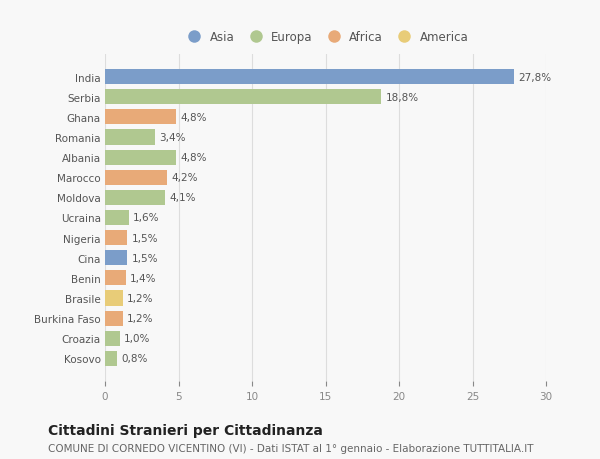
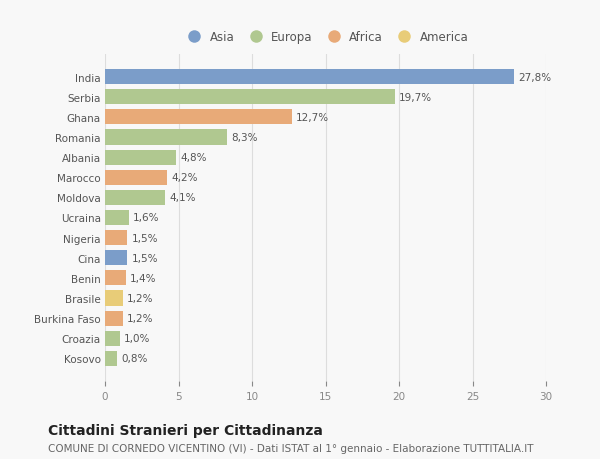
Serbia: 18,8% -> 19,7%
Ghana: 4,8% -> 12,7%
Romania: 3,4% -> 8,3%
